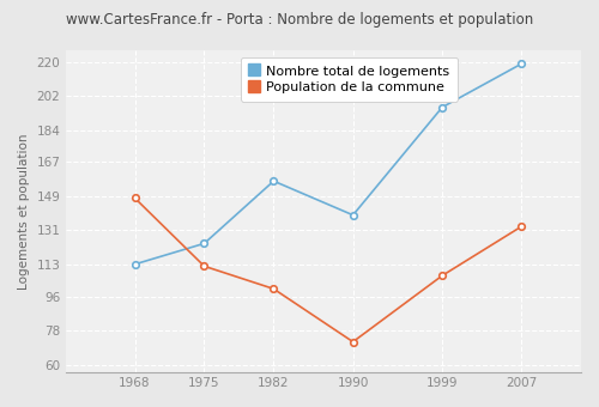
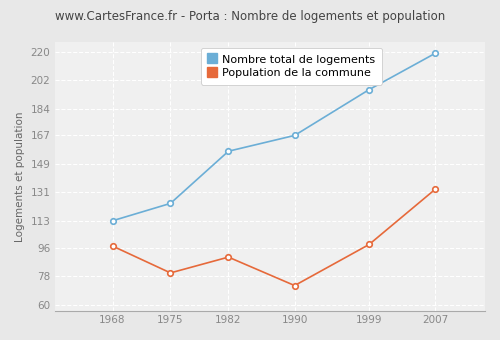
Population de la commune/1968: 148 -> 97
Population de la commune/1975: 112 -> 80
Population de la commune/1982: 100 -> 90
Nombre total de logements/1990: 139 -> 167
Population de la commune/1999: 107 -> 98
